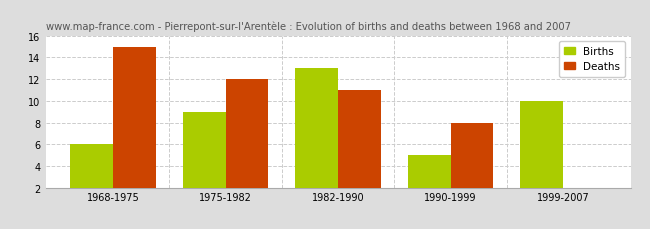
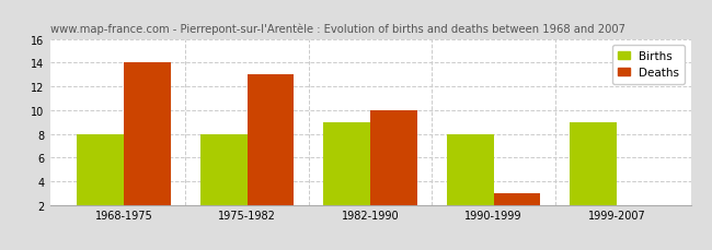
Births/1968-1975: 6 -> 8
Deaths/1968-1975: 15 -> 14
Births/1975-1982: 9 -> 8
Deaths/1975-1982: 12 -> 13
Births/1982-1990: 13 -> 9
Deaths/1982-1990: 11 -> 10
Births/1990-1999: 5 -> 8
Deaths/1990-1999: 8 -> 3
Births/1999-2007: 10 -> 9
